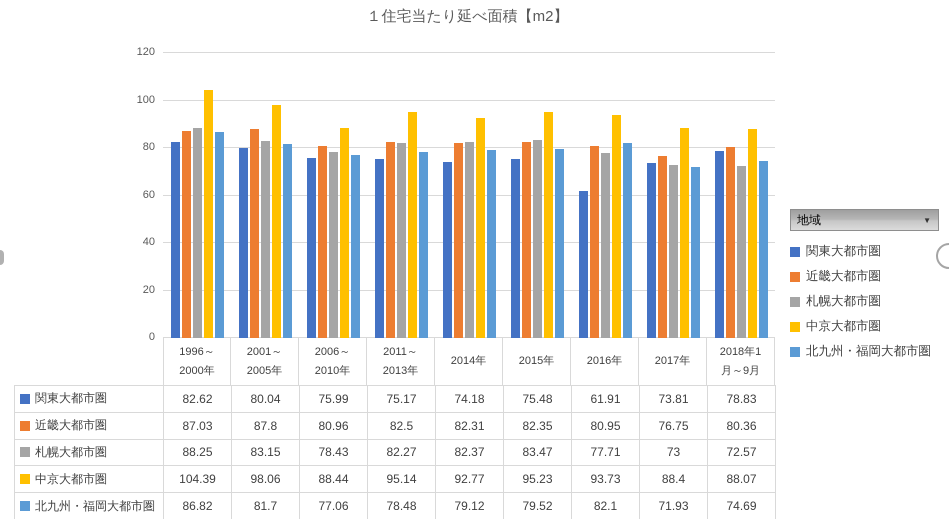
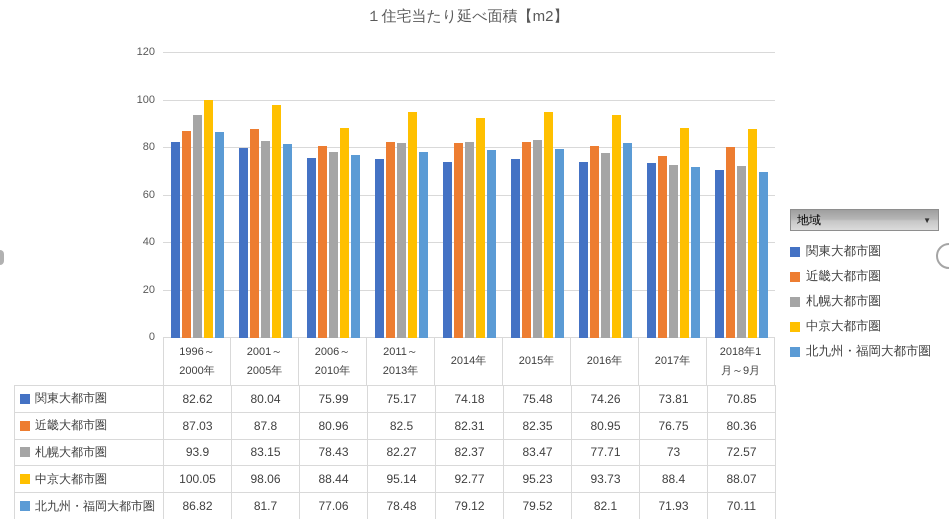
札幌大都市圏/1996～ 2000年: 88.25 -> 93.9
中京大都市圏/1996～ 2000年: 104.39 -> 100.05
関東大都市圏/2016年: 61.91 -> 74.26
関東大都市圏/2018年1 月～9月: 78.83 -> 70.85
北九州・福岡大都市圏/2018年1 月～9月: 74.69 -> 70.11
